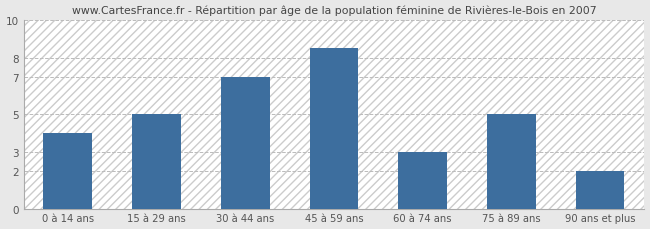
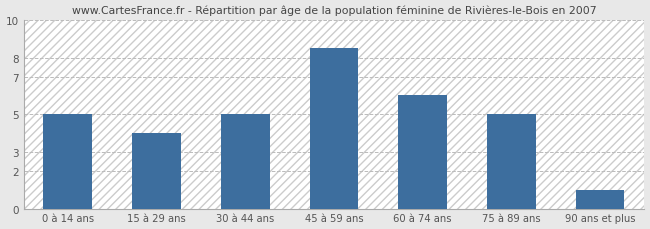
0 à 14 ans: 4.0 -> 5.0
15 à 29 ans: 5.0 -> 4.0
30 à 44 ans: 7.0 -> 5.0
60 à 74 ans: 3.0 -> 6.0
90 ans et plus: 2.0 -> 1.0
